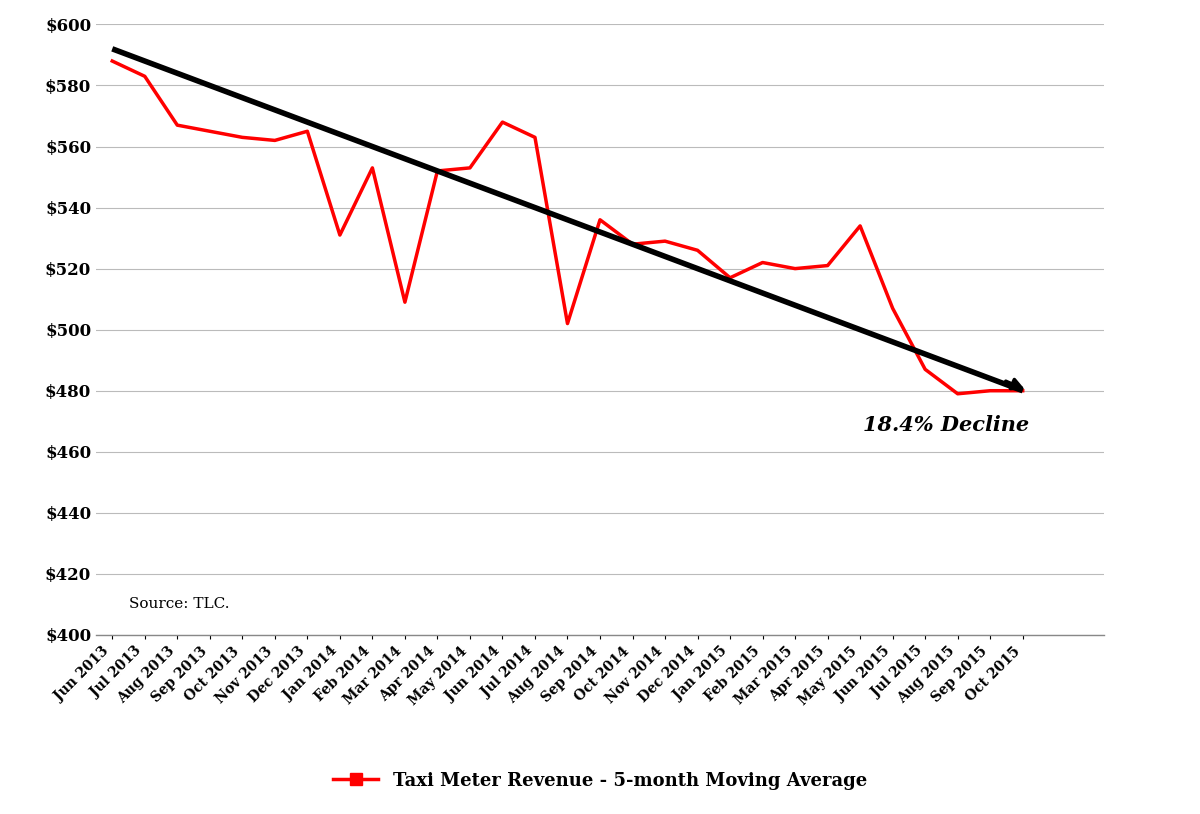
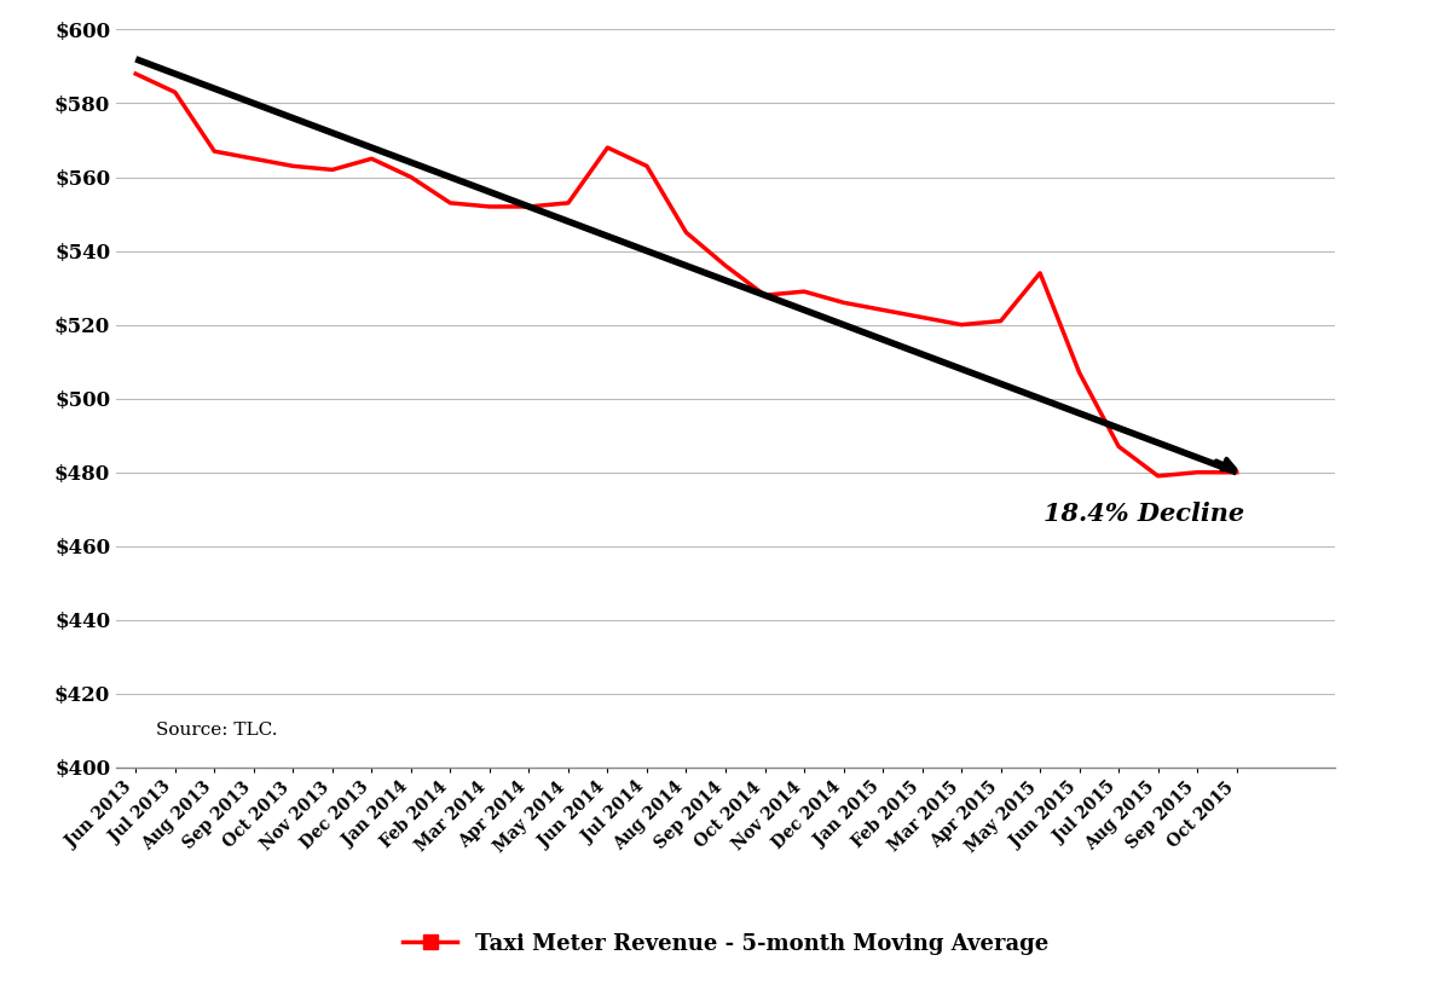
Jan 2014: $531 -> $560
Mar 2014: $509 -> $552
Aug 2014: $502 -> $545
Jan 2015: $517 -> $524
